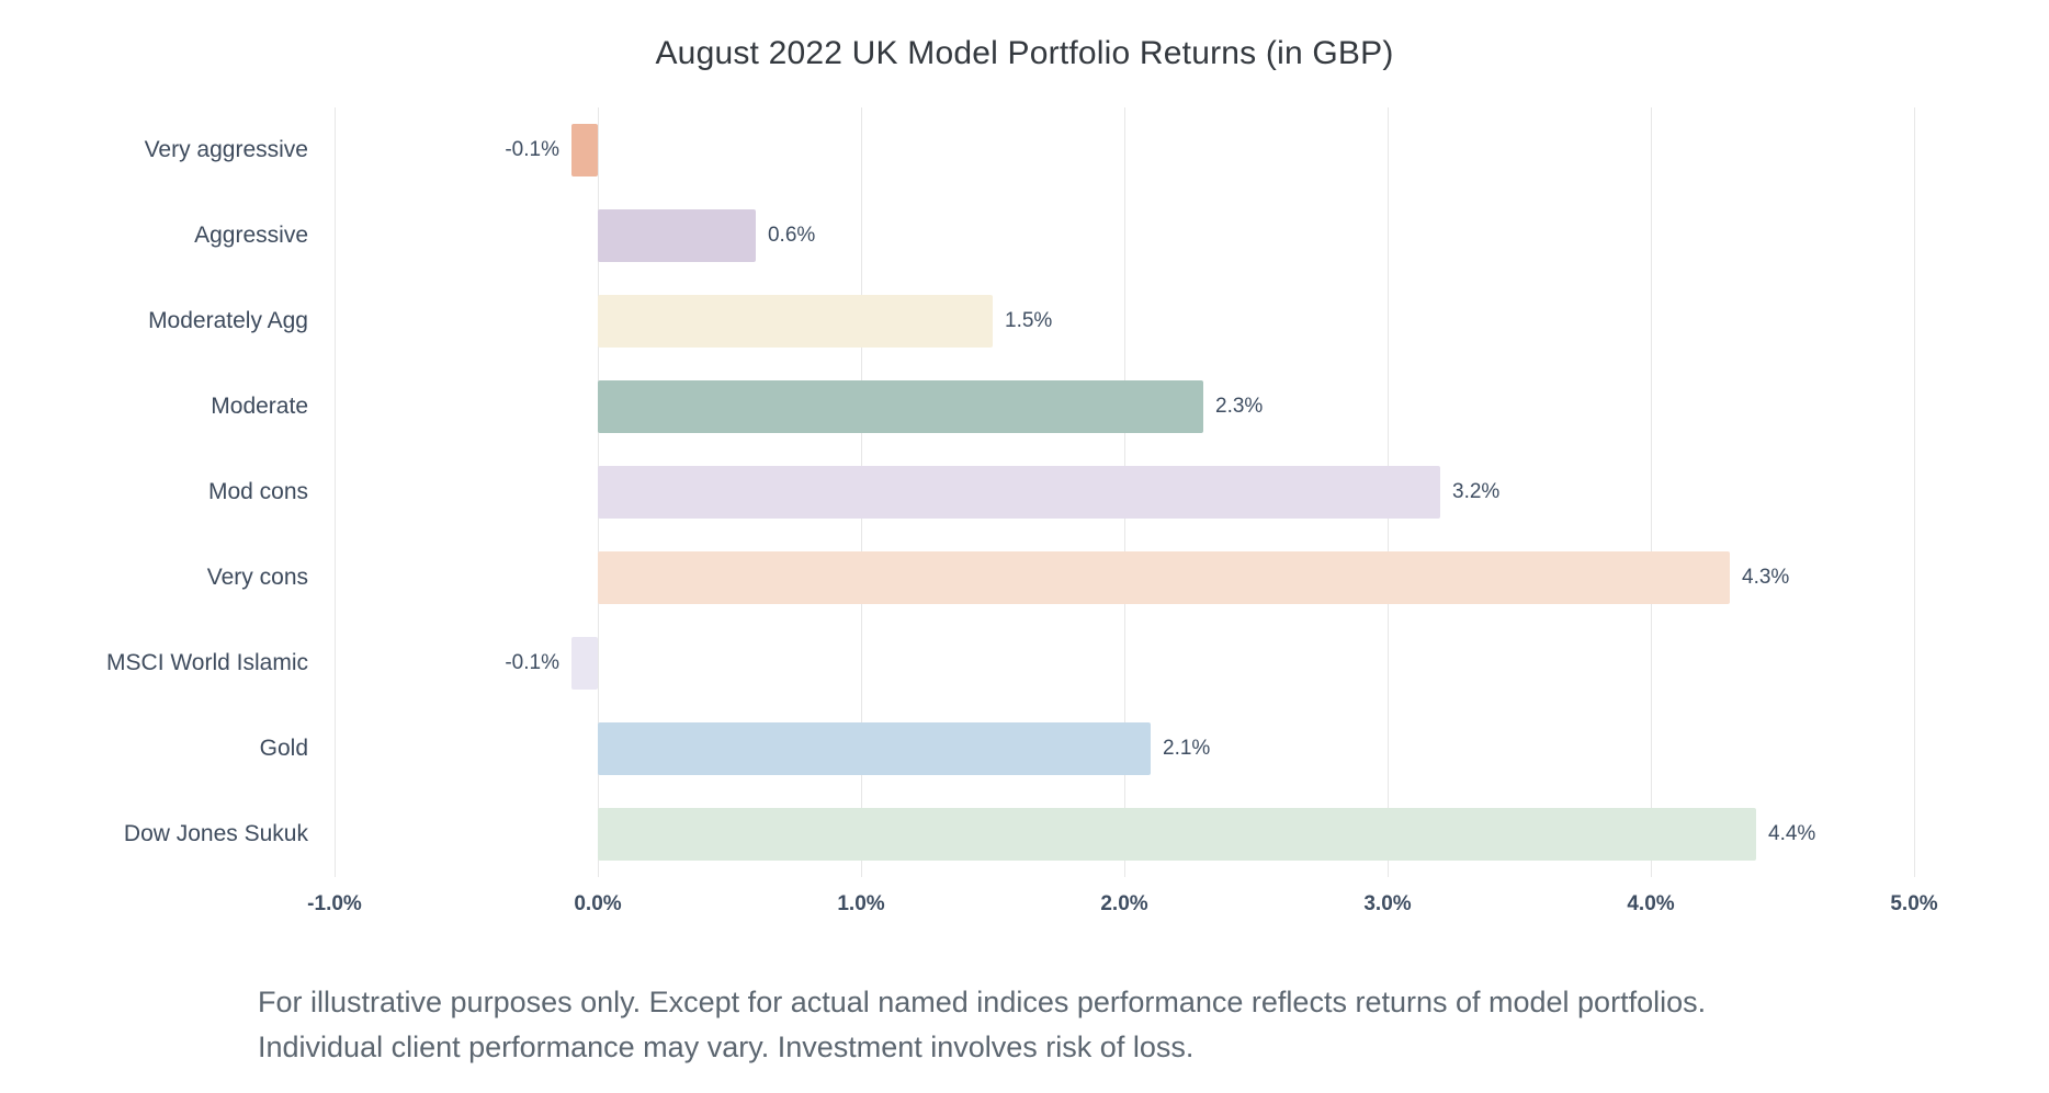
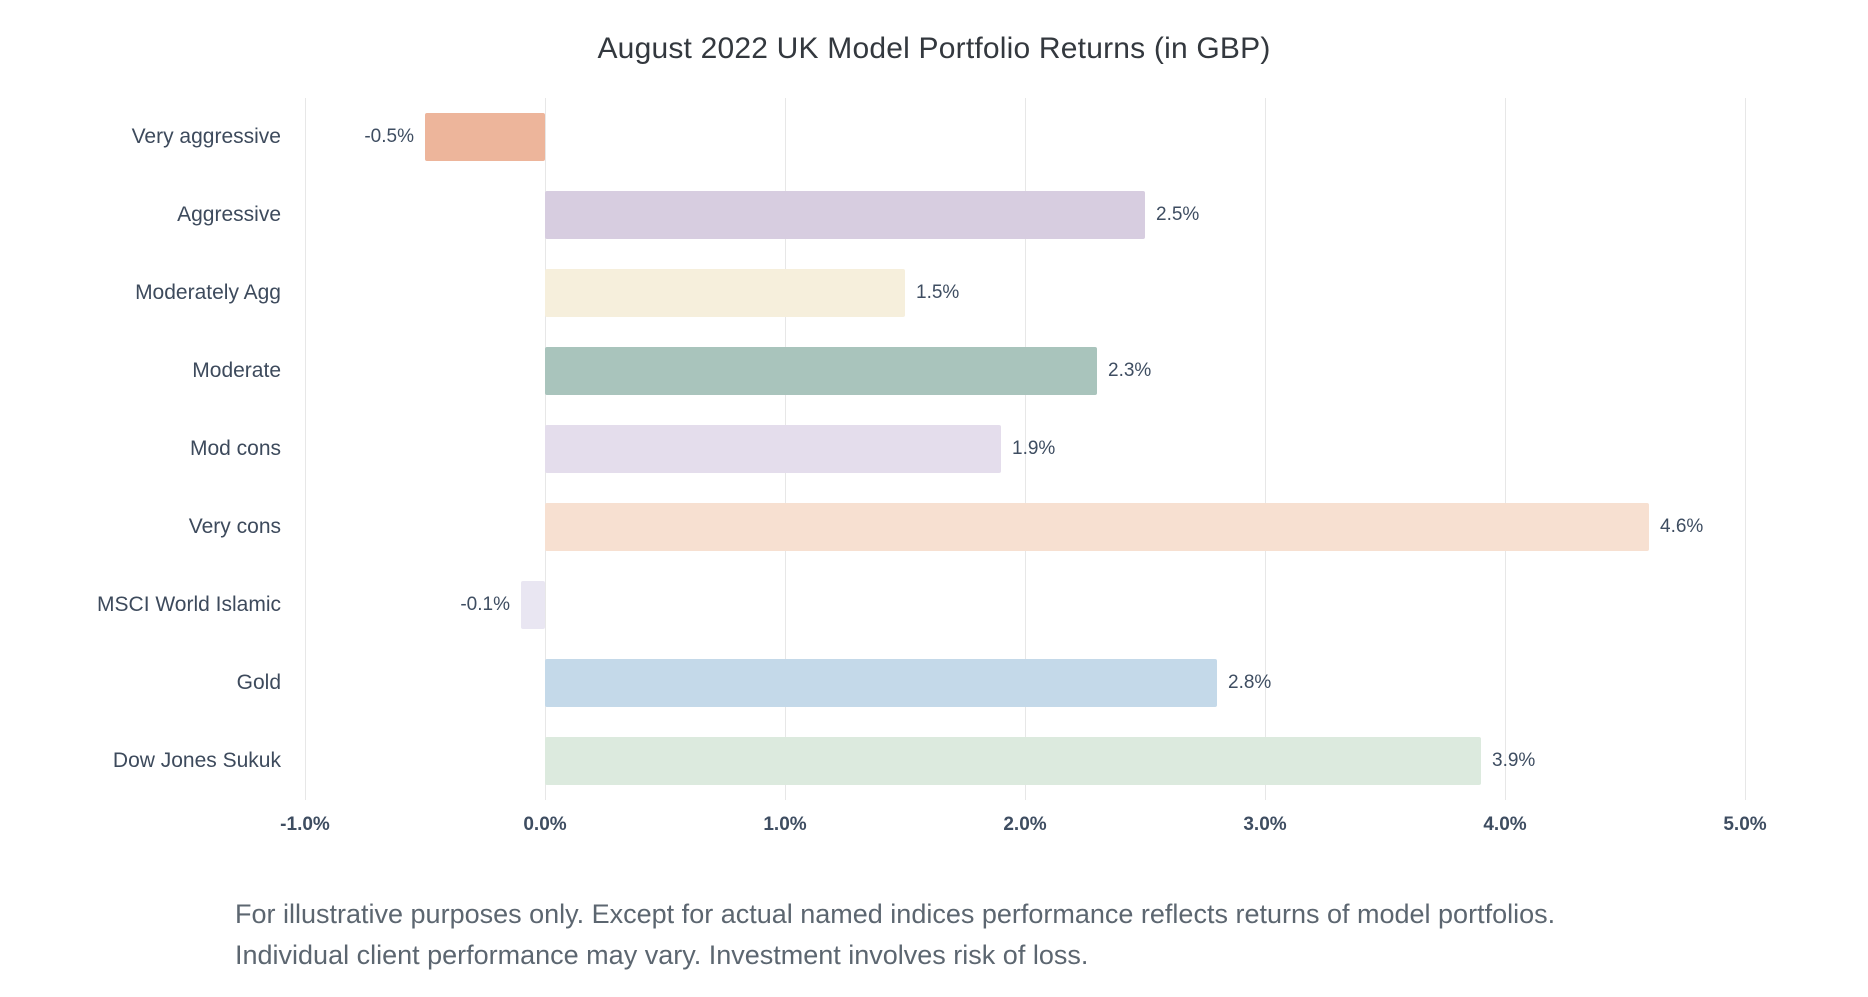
Very aggressive: -0.1% -> -0.5%
Aggressive: 0.6% -> 2.5%
Mod cons: 3.2% -> 1.9%
Very cons: 4.3% -> 4.6%
Gold: 2.1% -> 2.8%
Dow Jones Sukuk: 4.4% -> 3.9%
